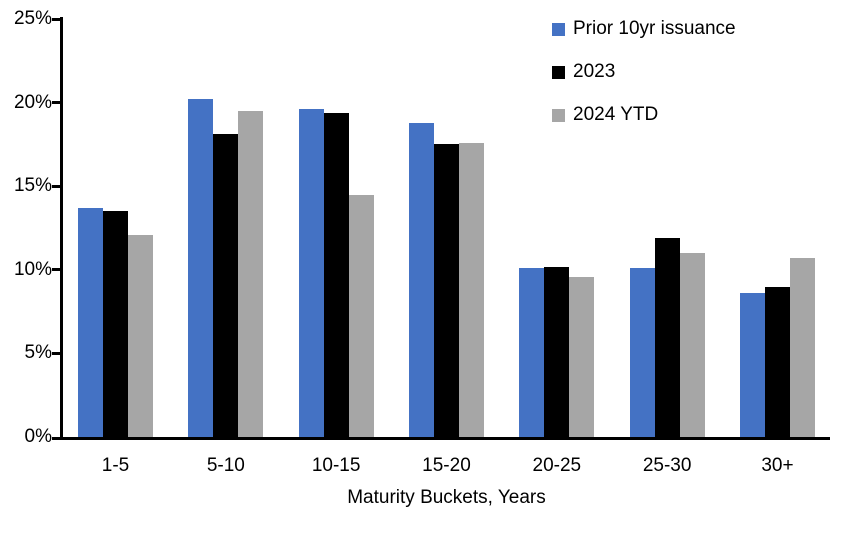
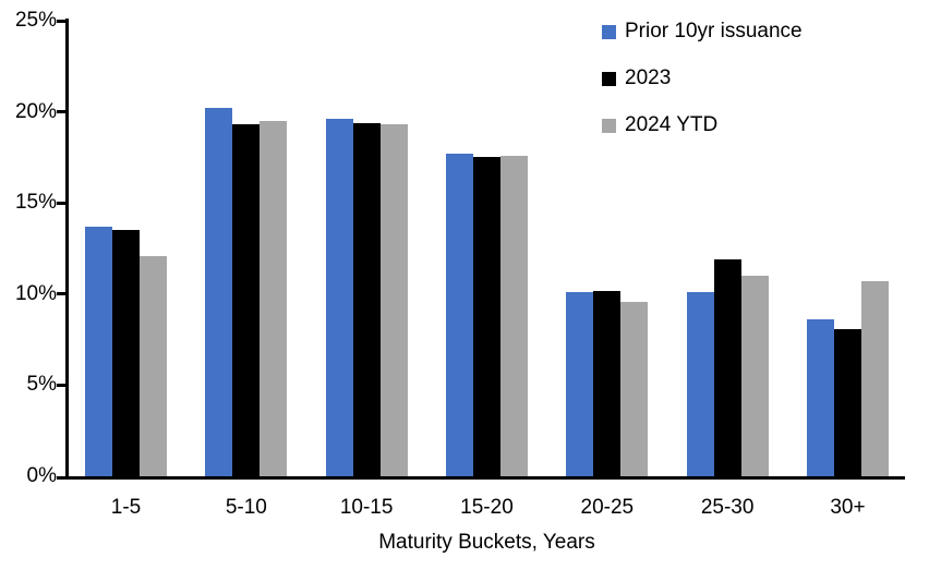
2023/5-10: 18.1% -> 19.3%
2024 YTD/10-15: 14.5% -> 19.3%
Prior 10yr issuance/15-20: 18.8% -> 17.7%
2023/30+: 9.0% -> 8.1%
